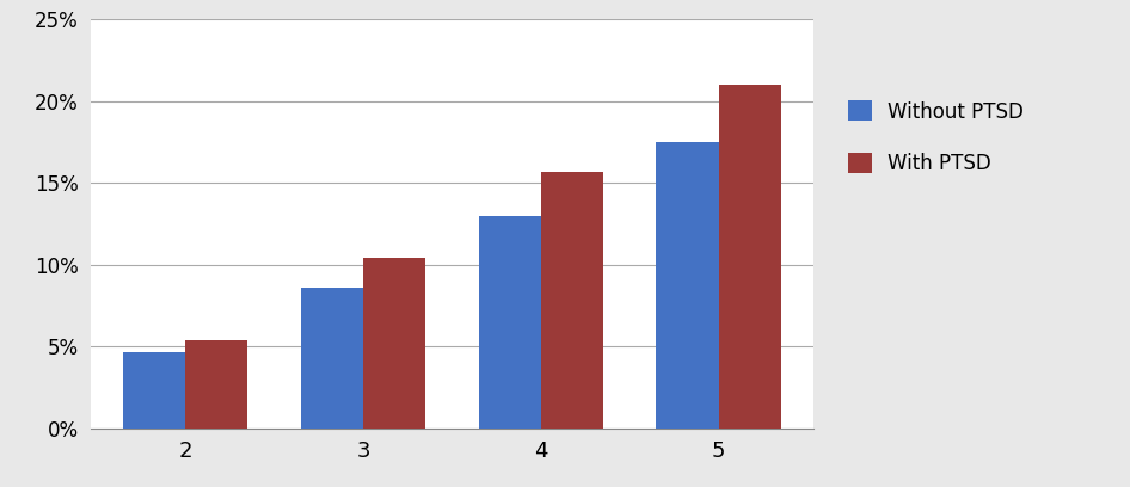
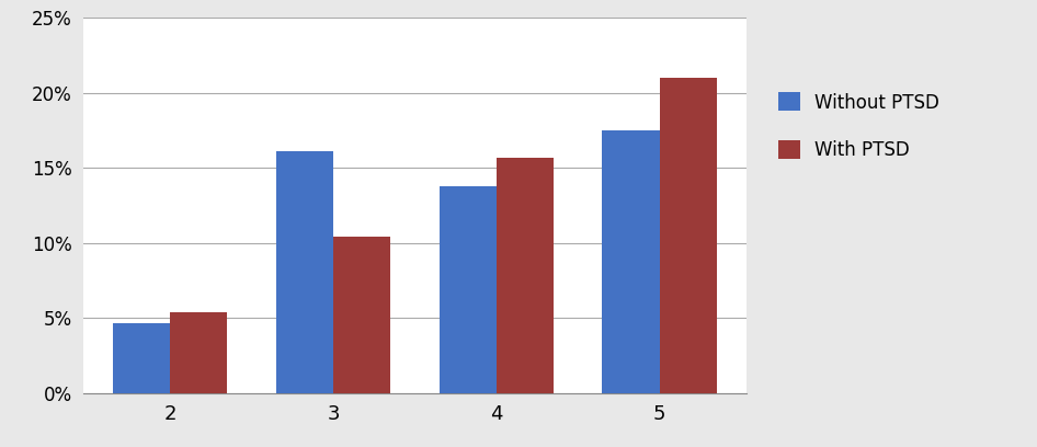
Without PTSD/3: 8.6% -> 16.1%
Without PTSD/4: 13.0% -> 13.8%
